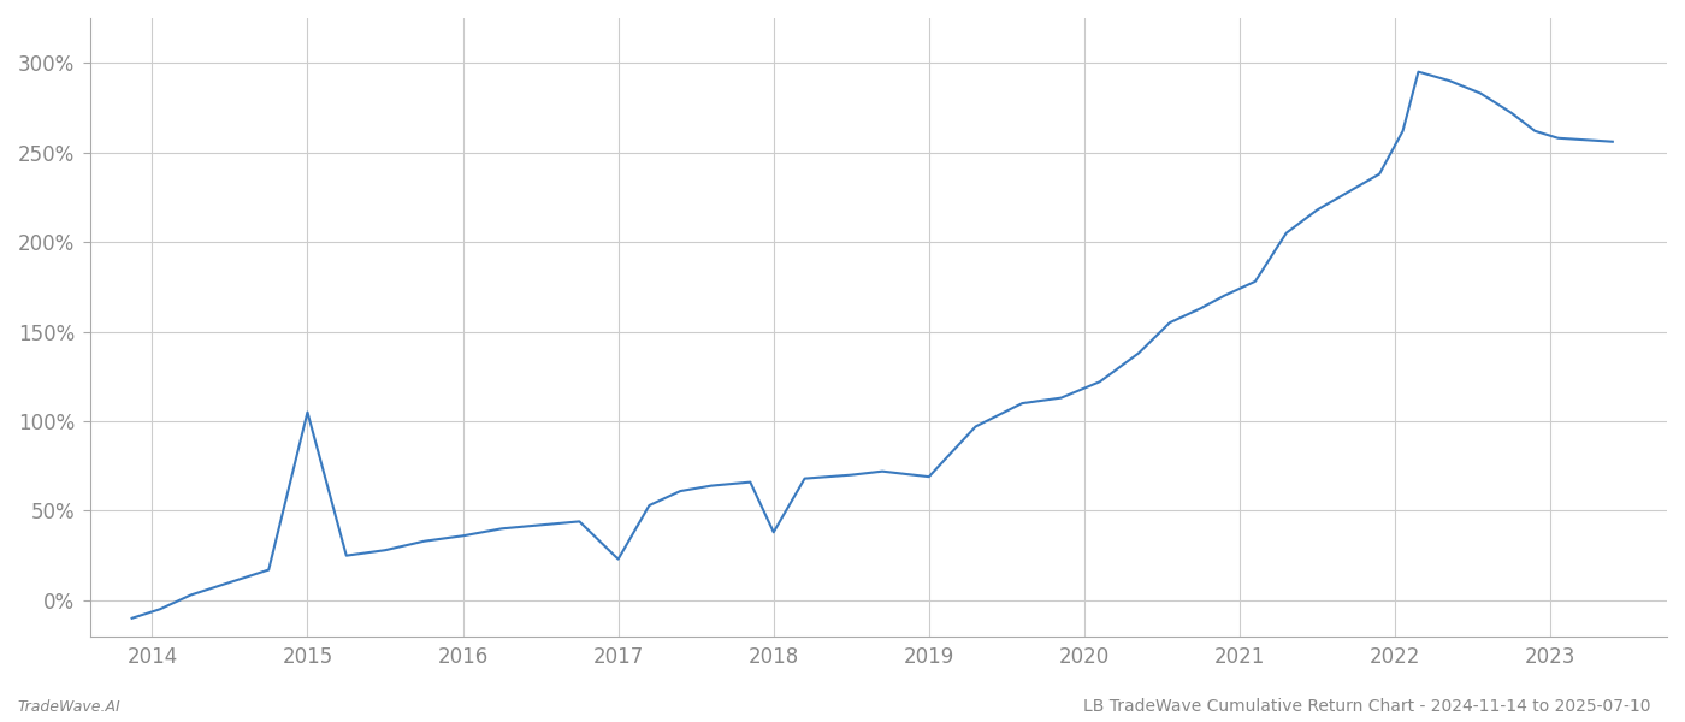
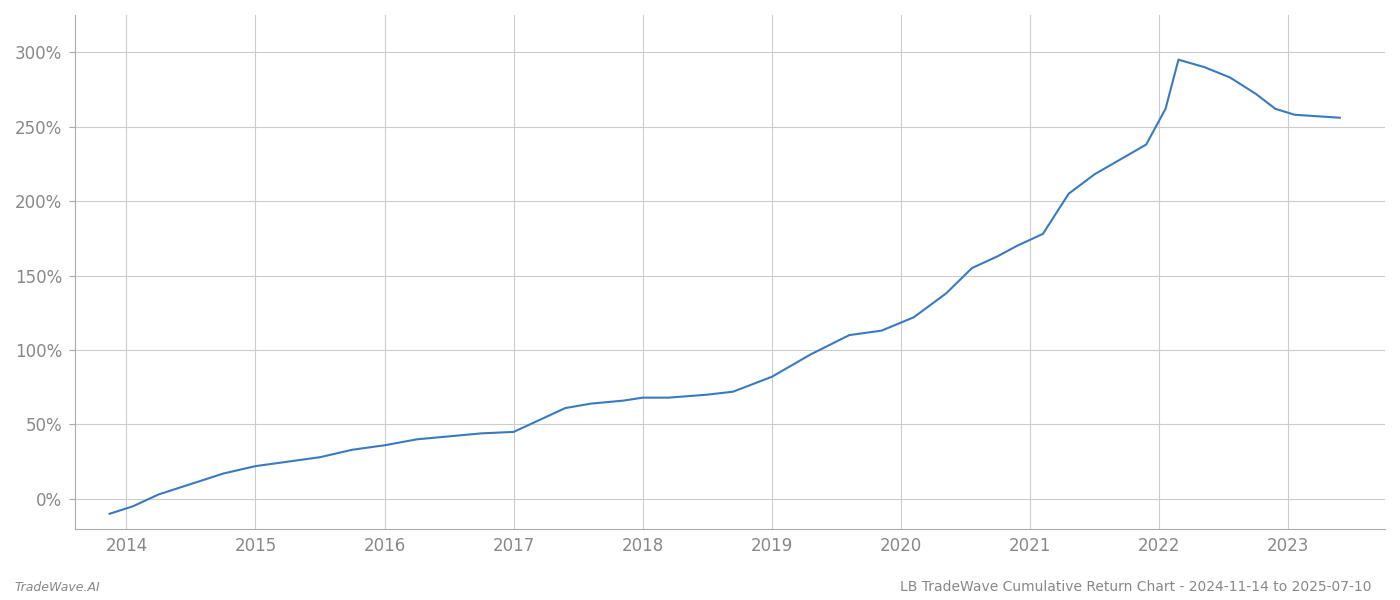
2015: 105% -> 22%
2017: 23% -> 45%
2018: 38% -> 68%
2019: 69% -> 82%
